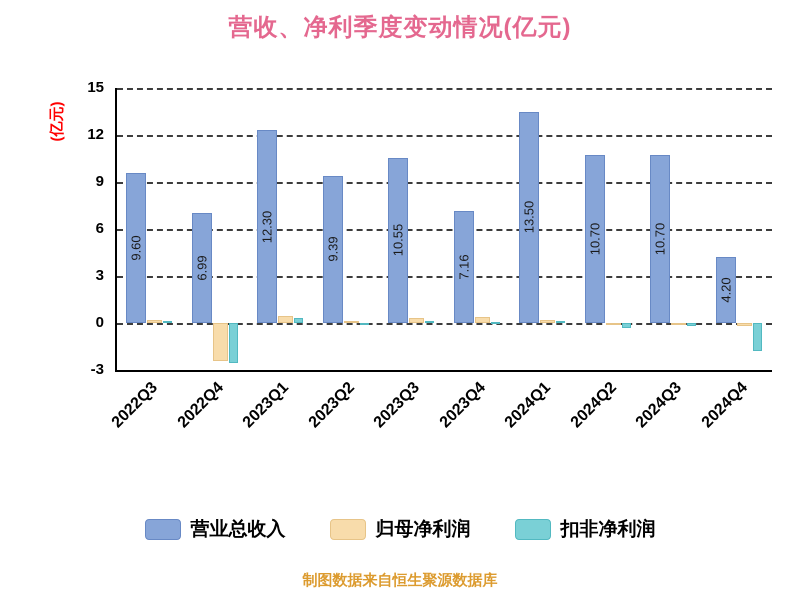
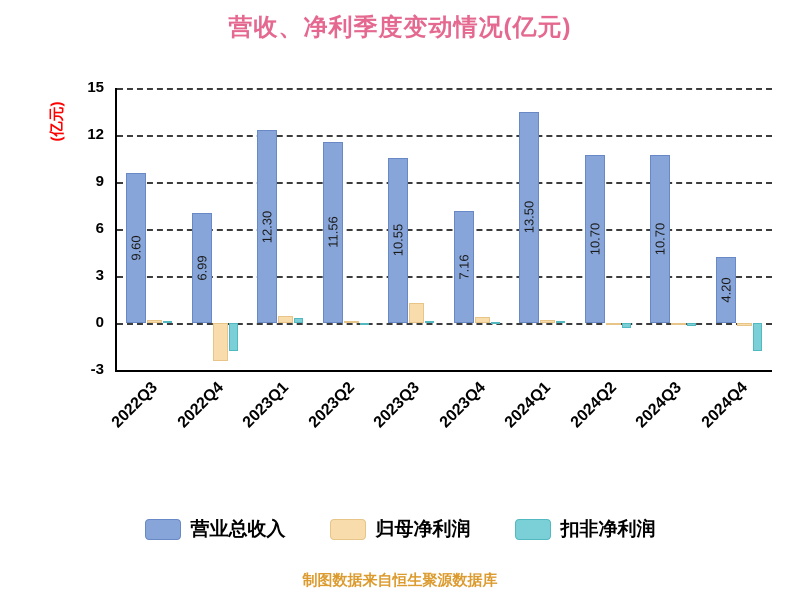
扣非净利润/2022Q4: -2.5 -> -1.8
营业总收入/2023Q2: 9.39 -> 11.56
归母净利润/2023Q3: 0.3 -> 1.3
